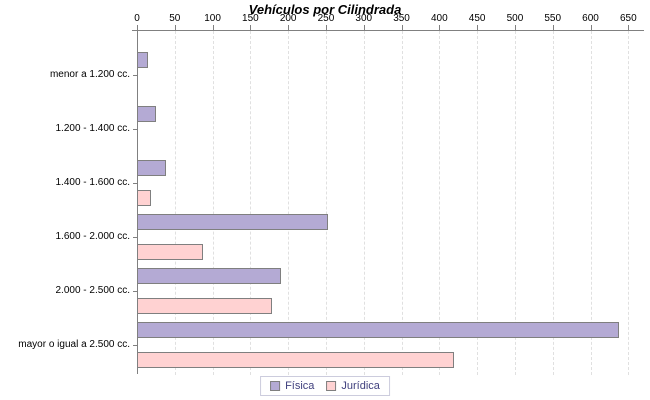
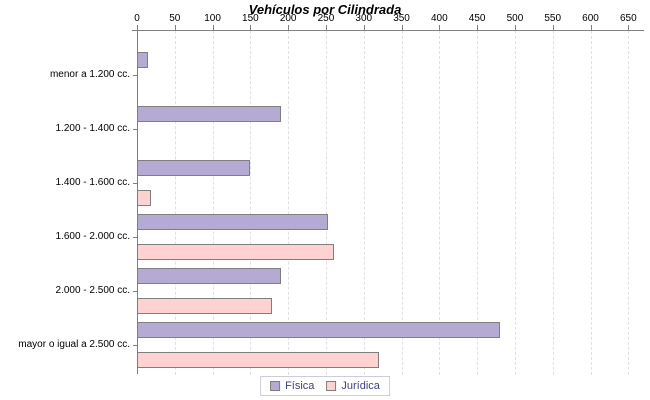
Física/1.200 - 1.400 cc.: 20 -> 190
Física/1.400 - 1.600 cc.: 40 -> 150
Jurídica/1.600 - 2.000 cc.: 90 -> 260
Física/mayor o igual a 2.500 cc.: 640 -> 480
Jurídica/mayor o igual a 2.500 cc.: 420 -> 320
